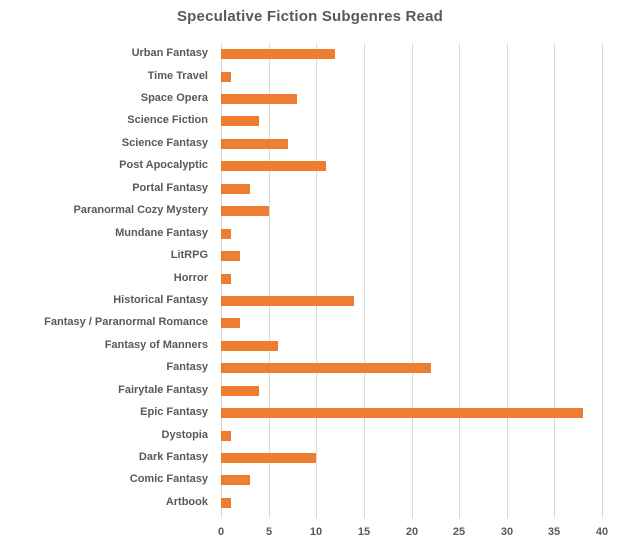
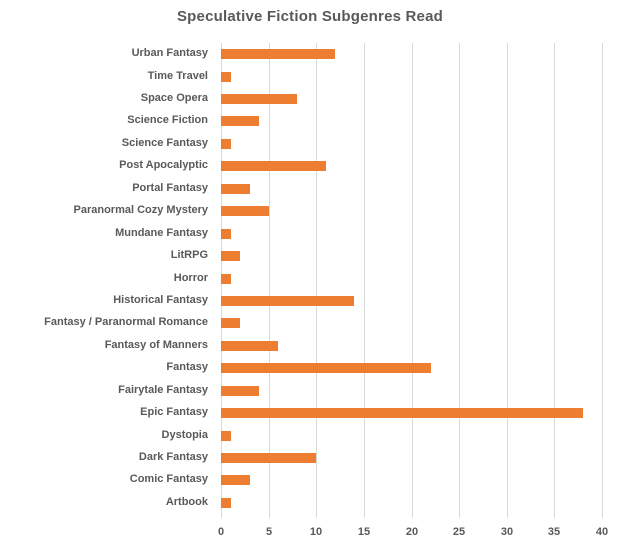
Science Fantasy: 7 -> 1
